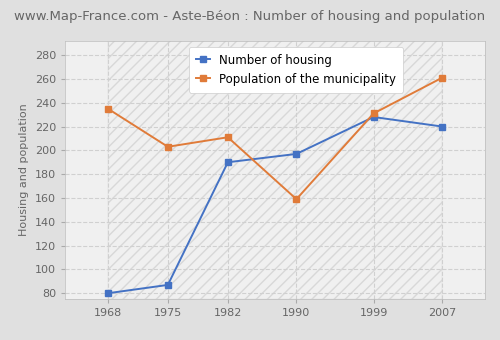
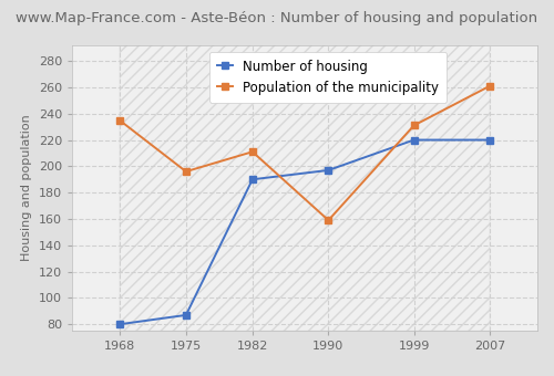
Population of the municipality/1975: 203 -> 196
Number of housing/1999: 228 -> 220
